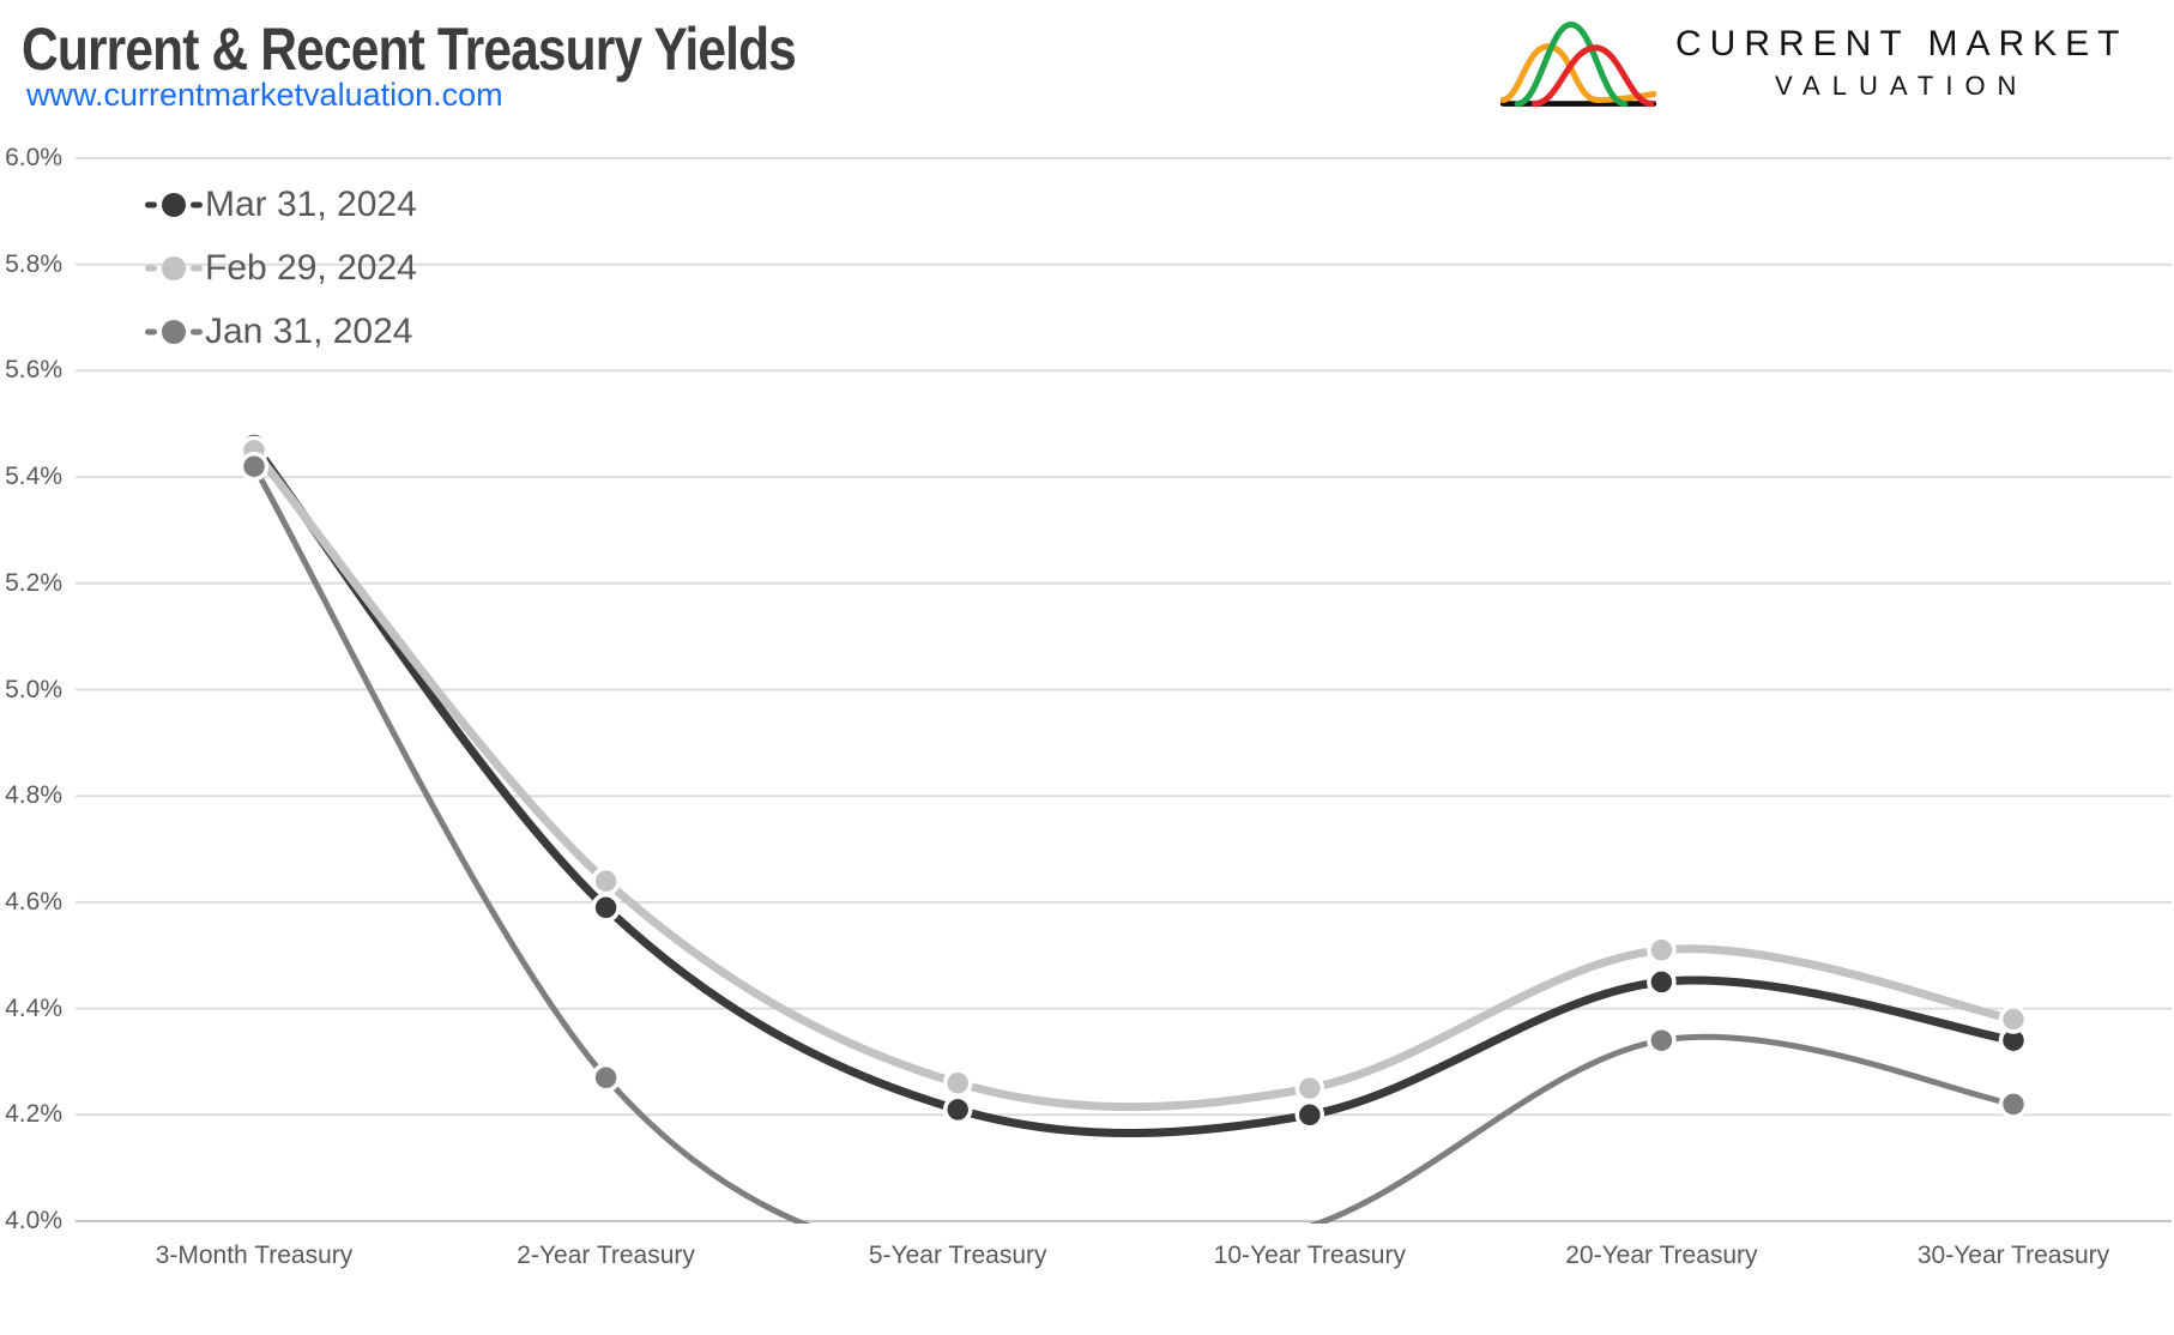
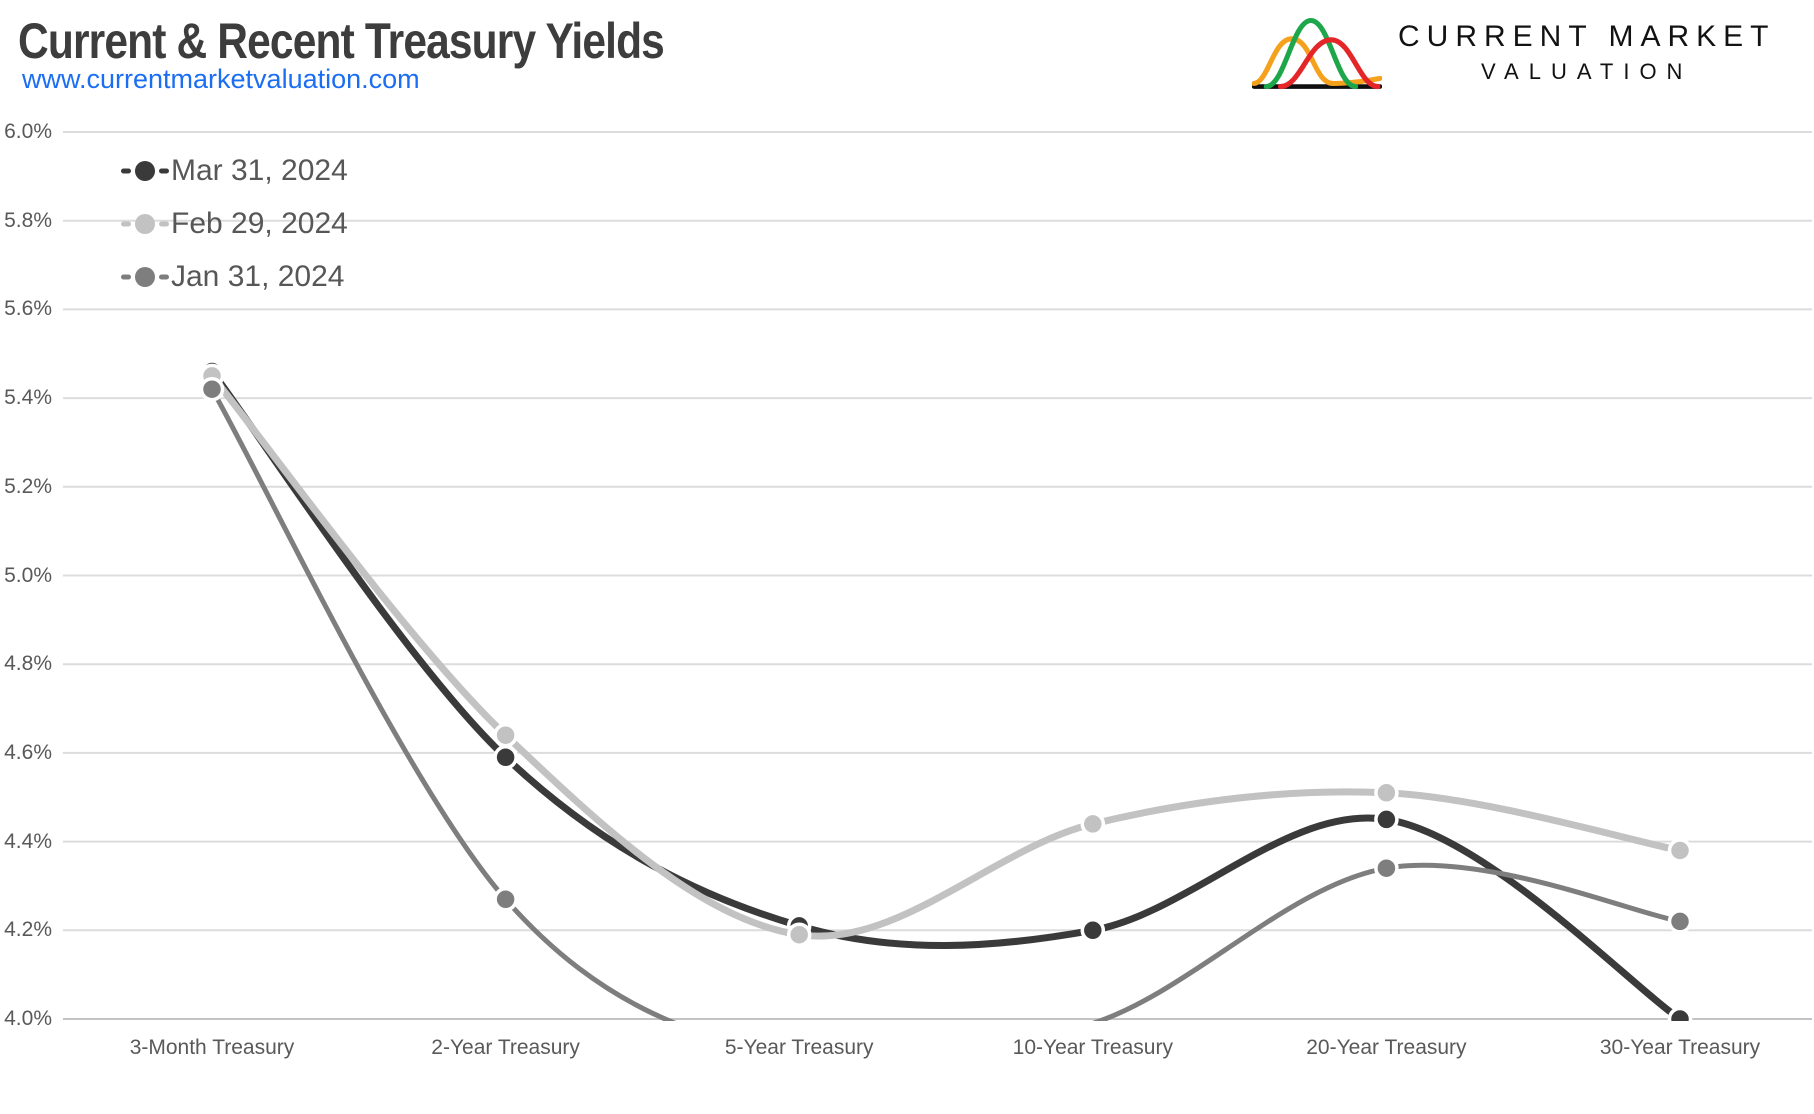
Feb 29, 2024/5-Year Treasury: 4.26% -> 4.19%
Feb 29, 2024/10-Year Treasury: 4.25% -> 4.44%
Mar 31, 2024/30-Year Treasury: 4.34% -> 4.00%
